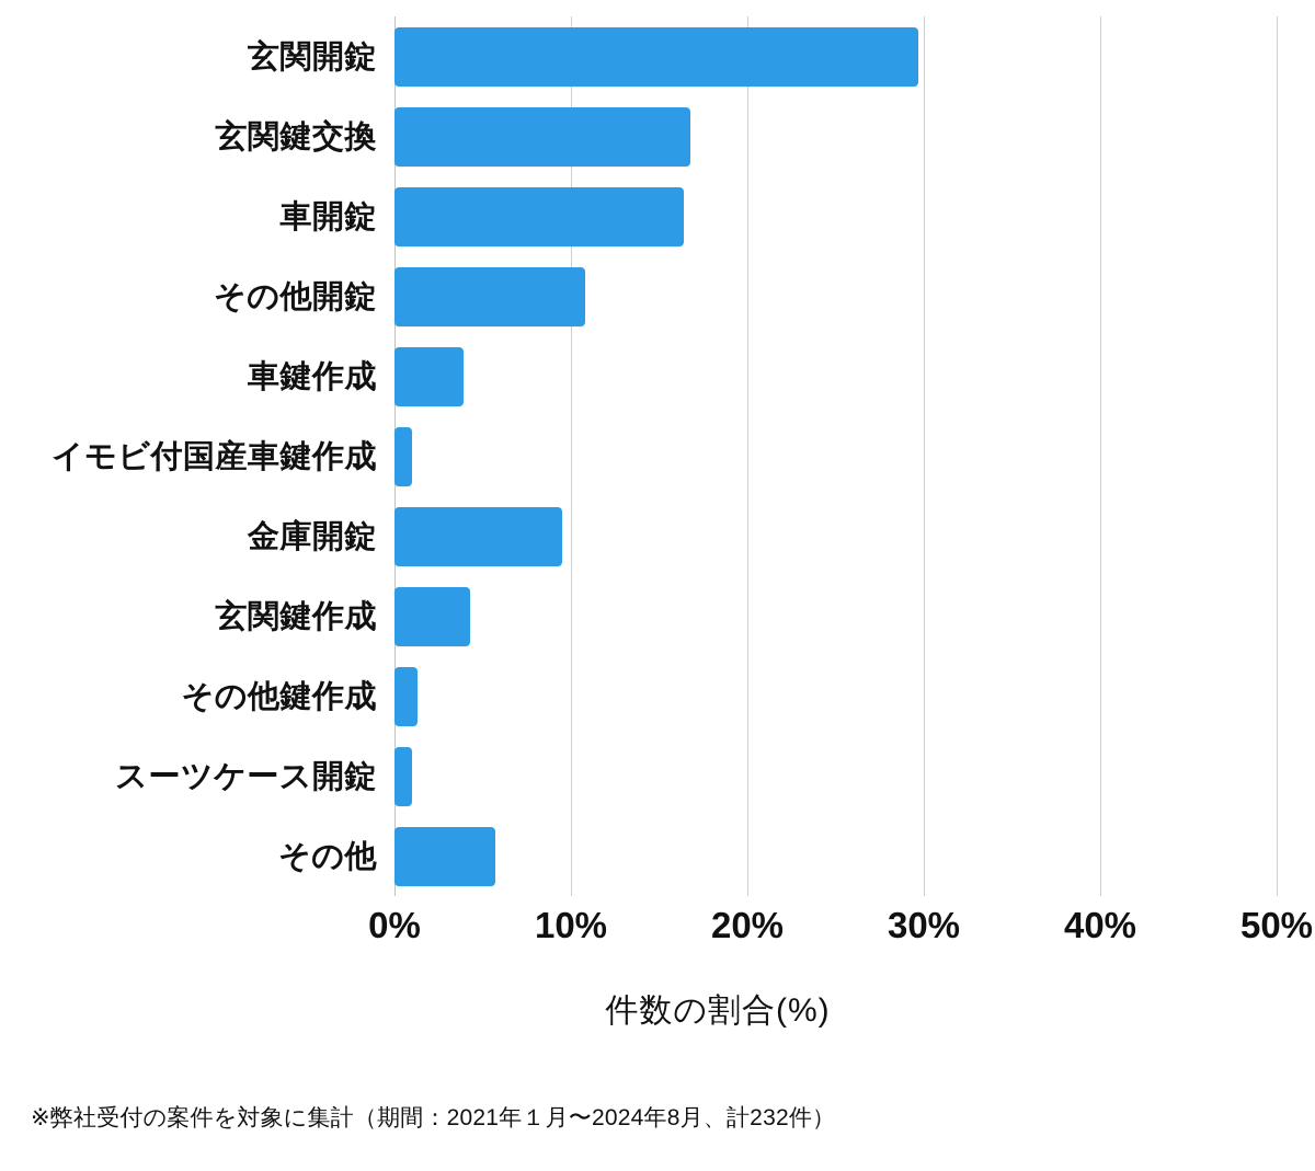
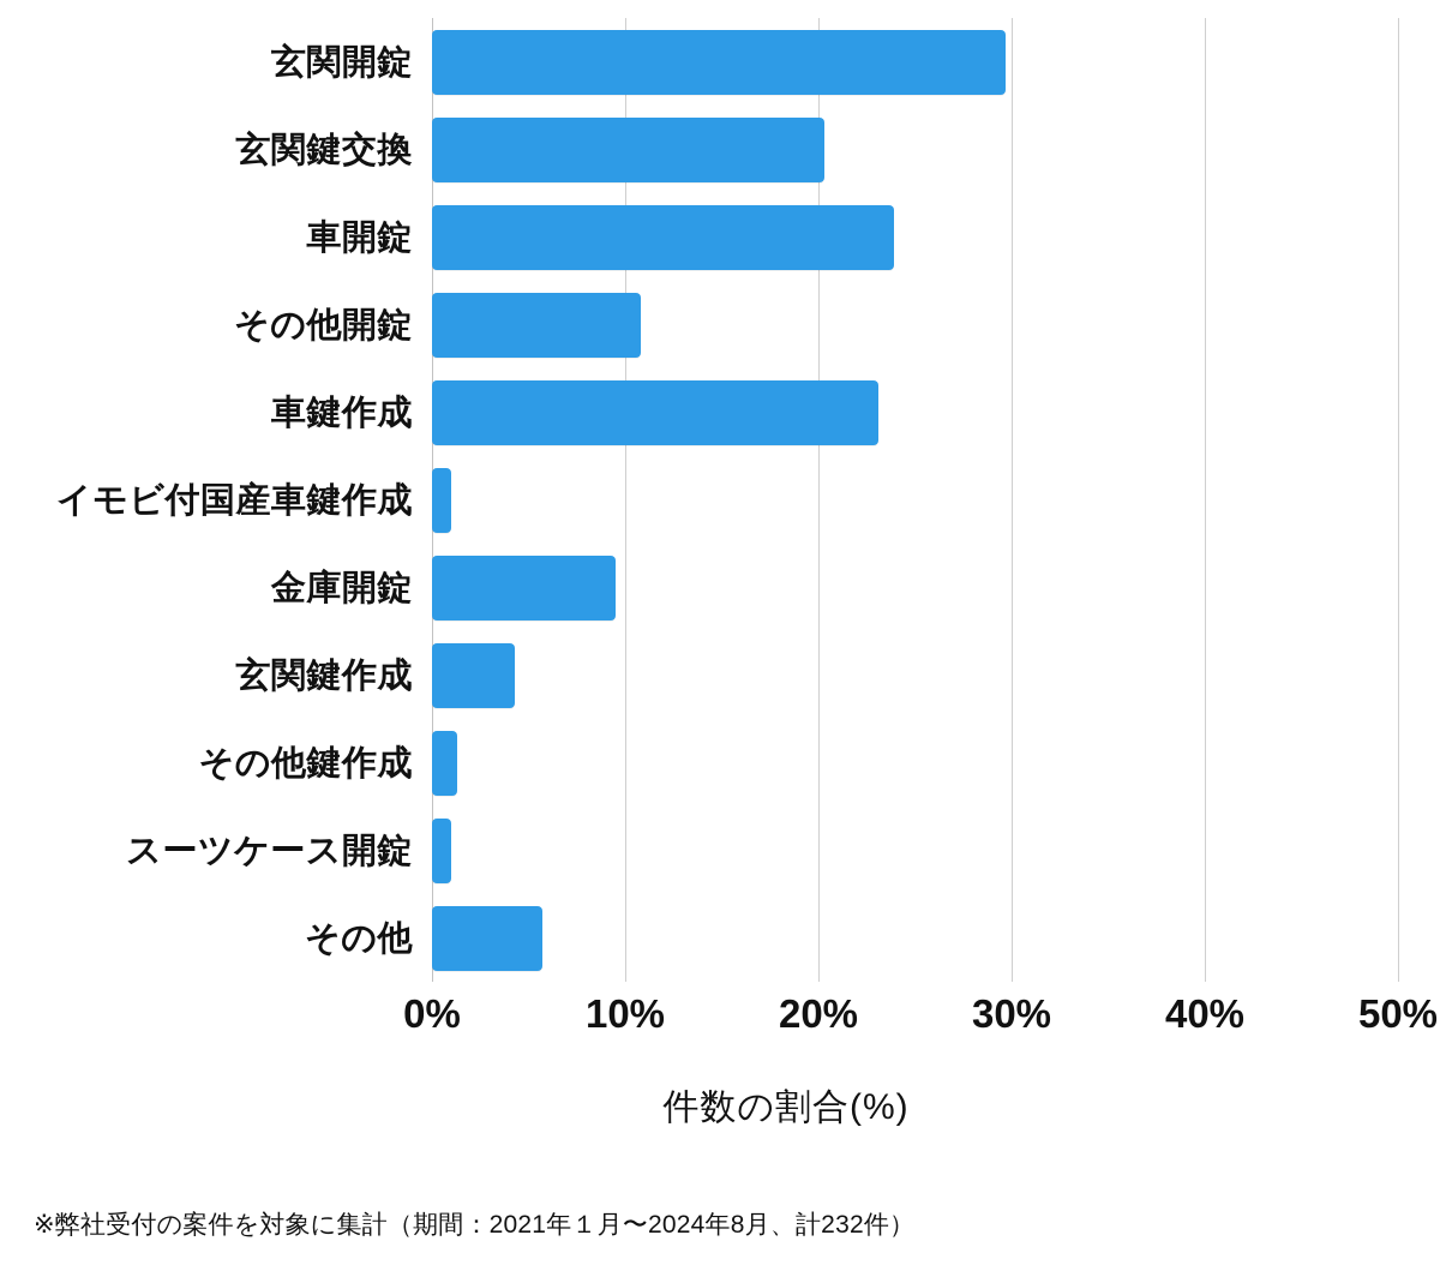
玄関鍵交換: 16.8% -> 20.3%
車開錠: 16.4% -> 23.9%
車鍵作成: 3.9% -> 23.1%
